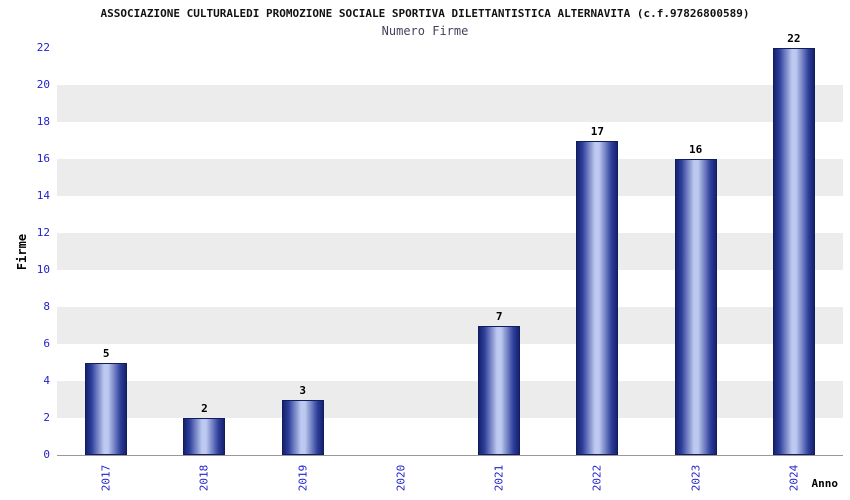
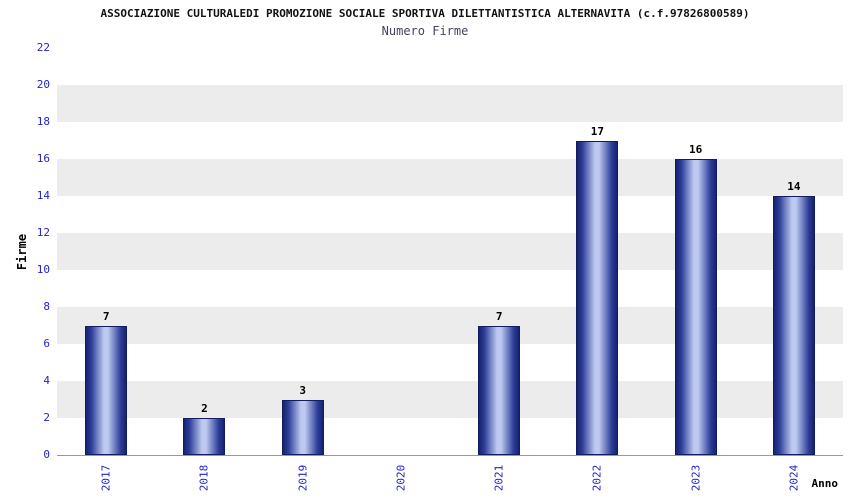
2017: 5 -> 7
2024: 22 -> 14
